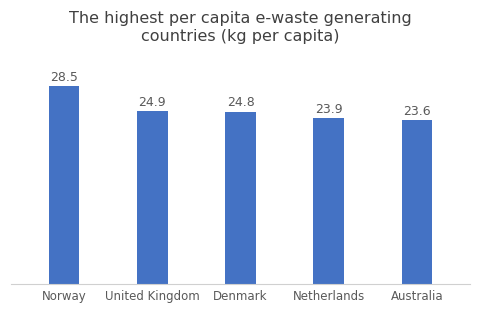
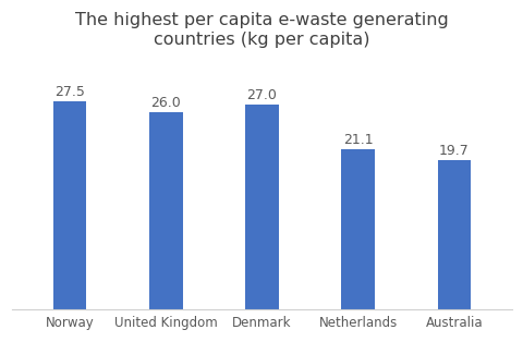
Norway: 28.5 -> 27.5
United Kingdom: 24.9 -> 26.0
Denmark: 24.8 -> 27.0
Netherlands: 23.9 -> 21.1
Australia: 23.6 -> 19.7
